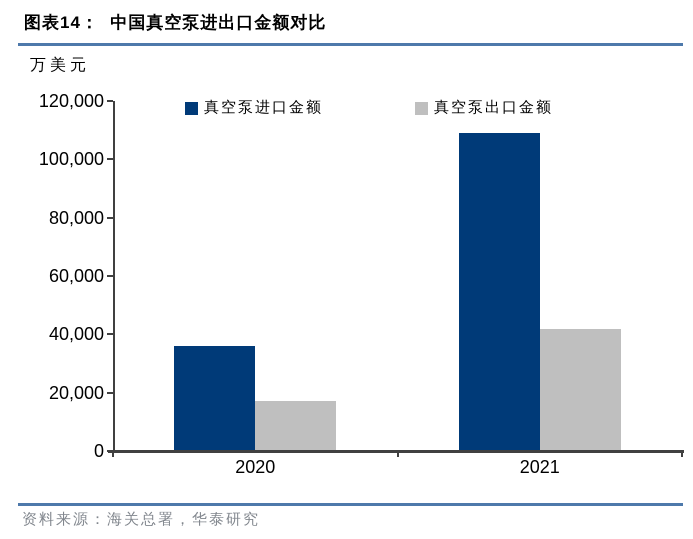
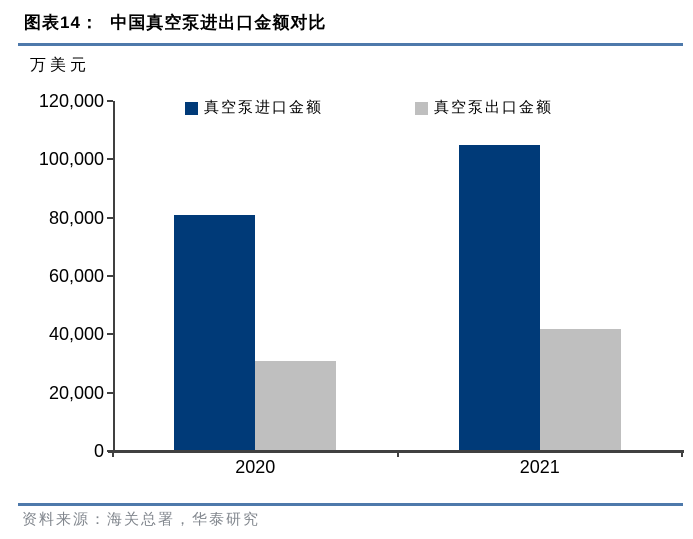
真空泵进口金额/2020: 36000 -> 81000
真空泵出口金额/2020: 17000 -> 31000
真空泵进口金额/2021: 109000 -> 105000
